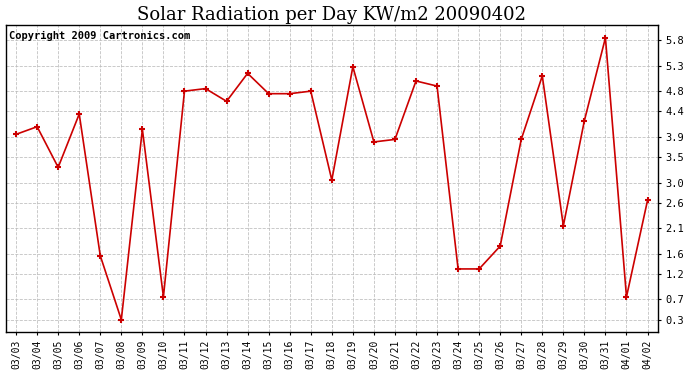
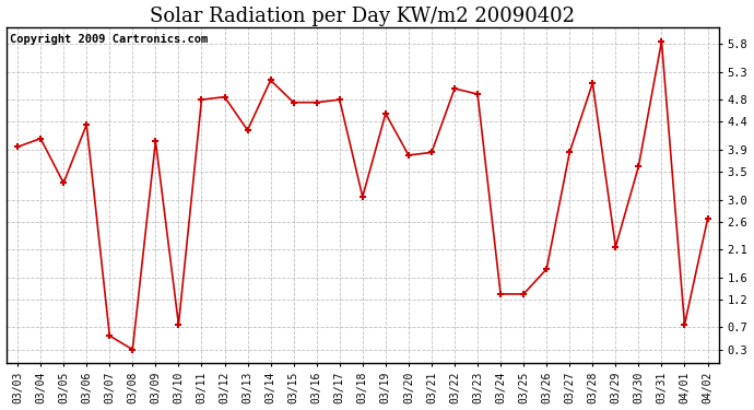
03/07: 1.56 -> 0.55
03/13: 4.60 -> 4.25
03/19: 5.28 -> 4.55
03/30: 4.22 -> 3.60
